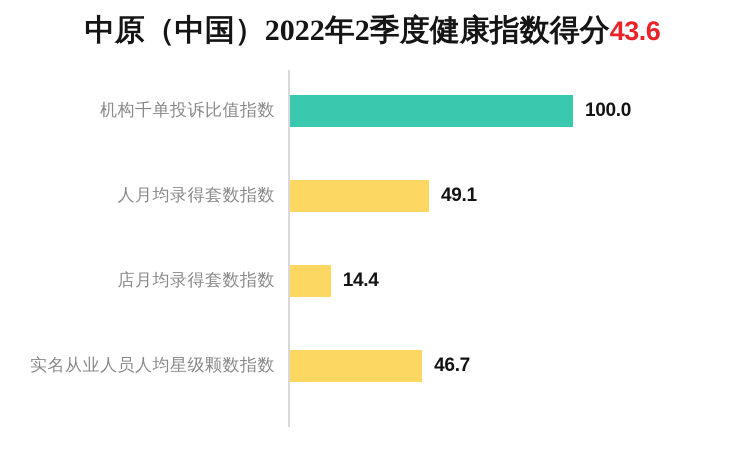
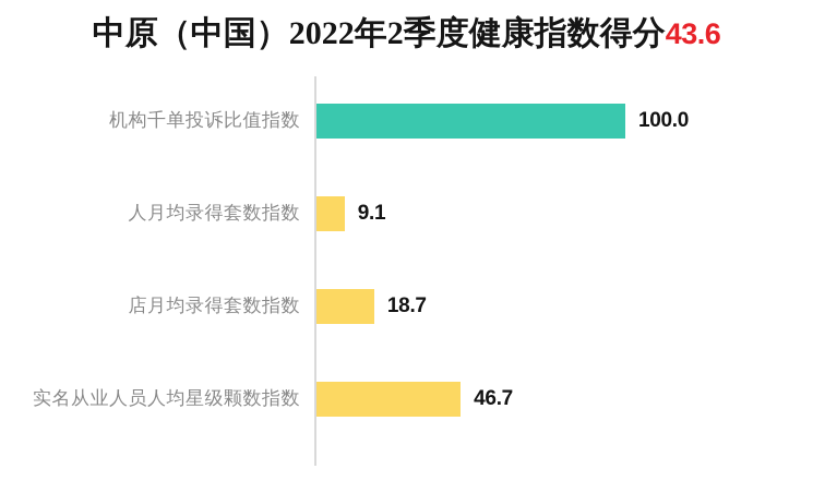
人月均录得套数指数: 49.1 -> 9.1
店月均录得套数指数: 14.4 -> 18.7
